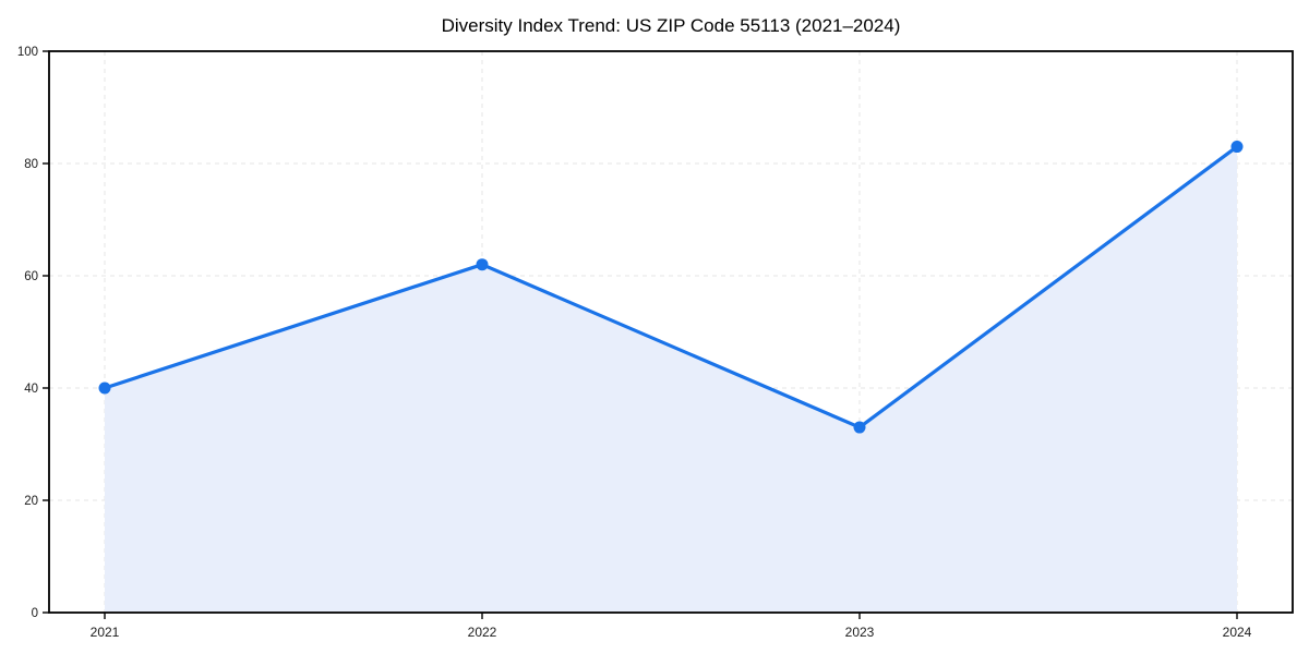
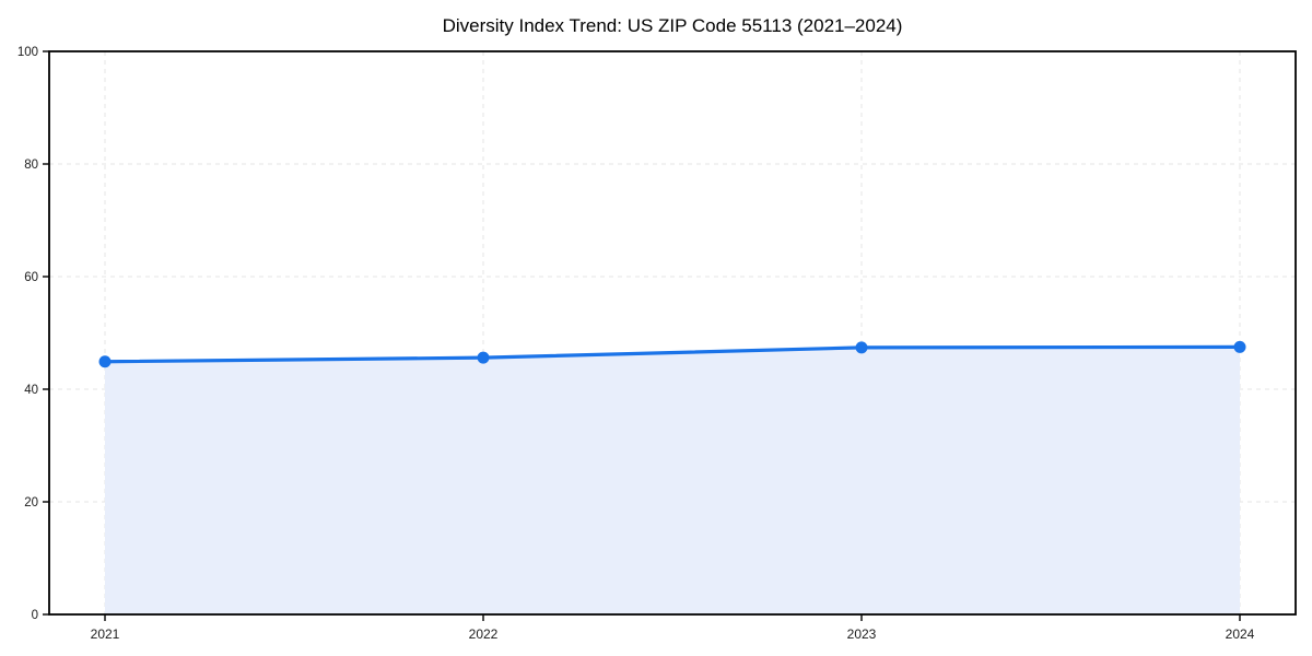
2021: 40 -> 45
2022: 62 -> 46
2023: 33 -> 47
2024: 83 -> 48
